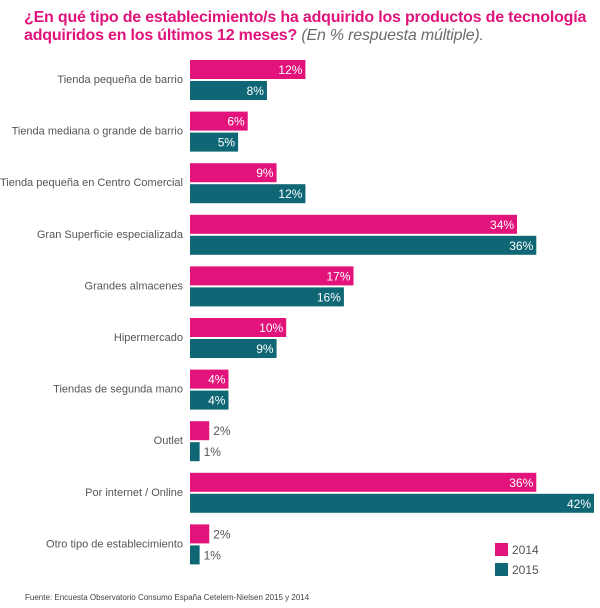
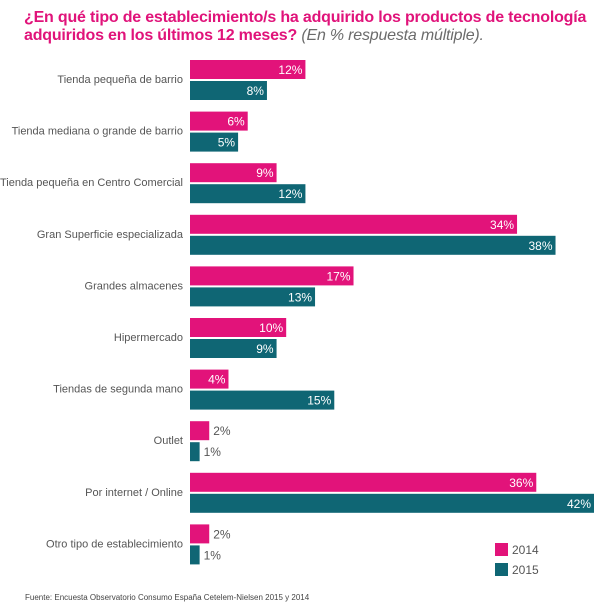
2015/Gran Superficie especializada: 36% -> 38%
2015/Grandes almacenes: 16% -> 13%
2015/Tiendas de segunda mano: 4% -> 15%
